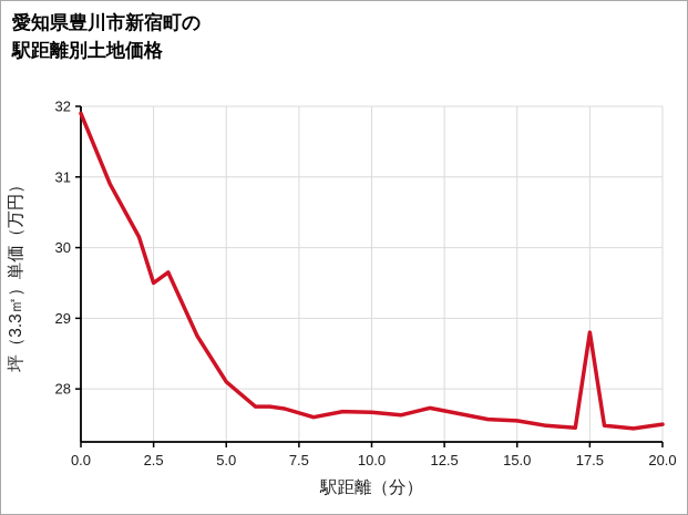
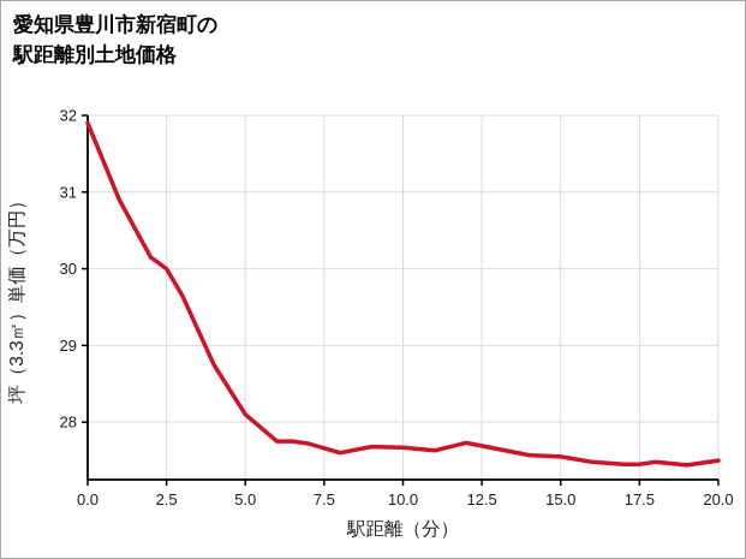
2.5: 29,5 -> 30,0
17.5: 28,8 -> 27,4
